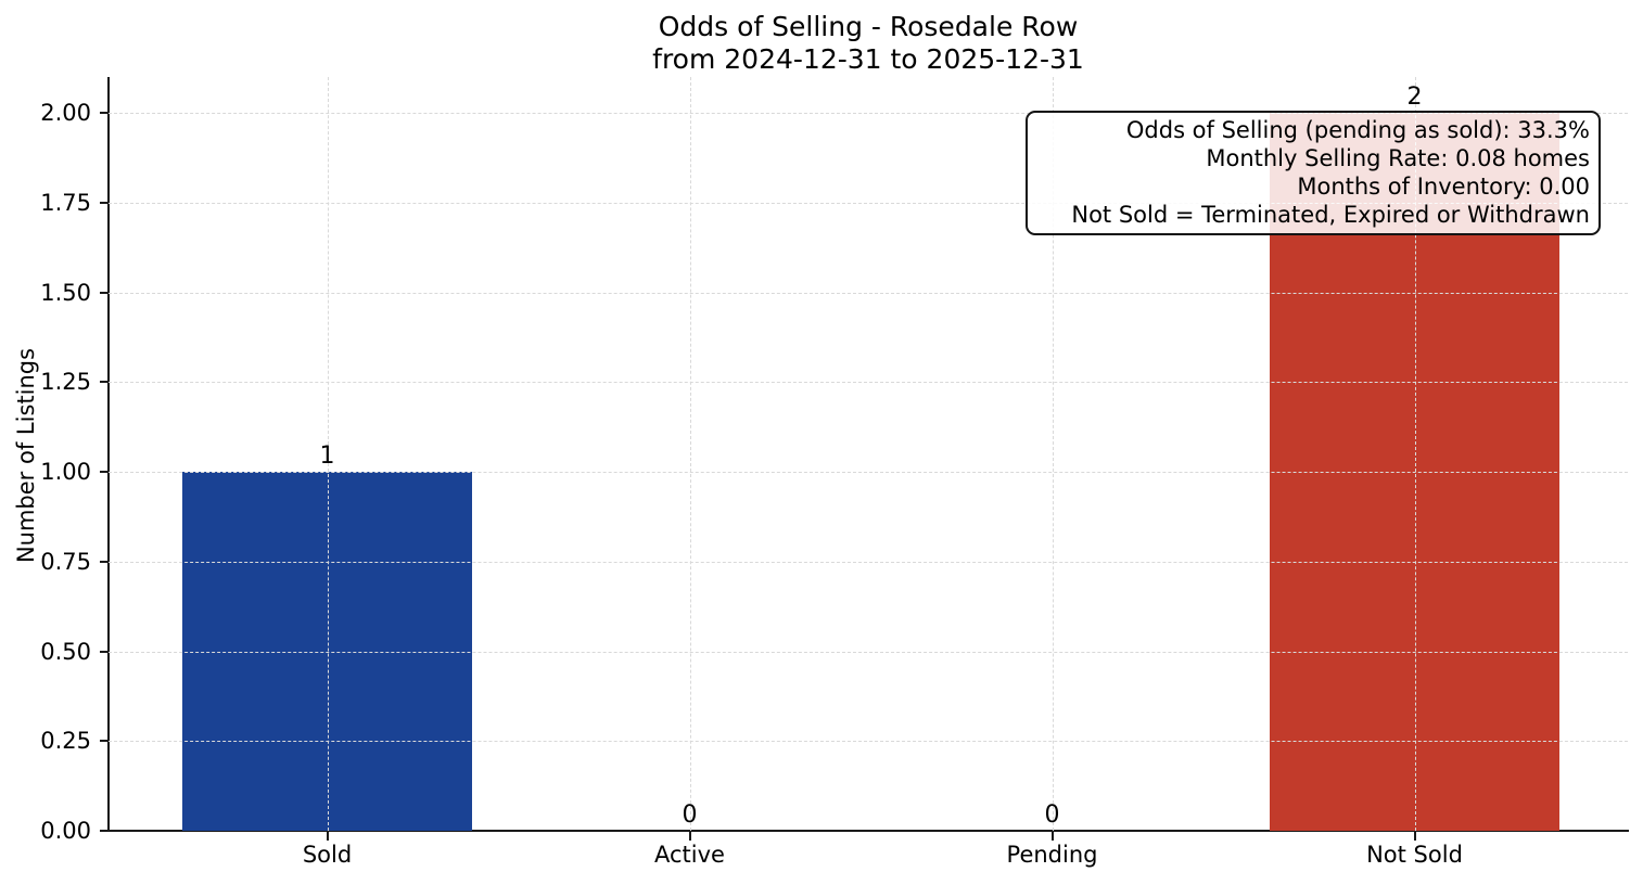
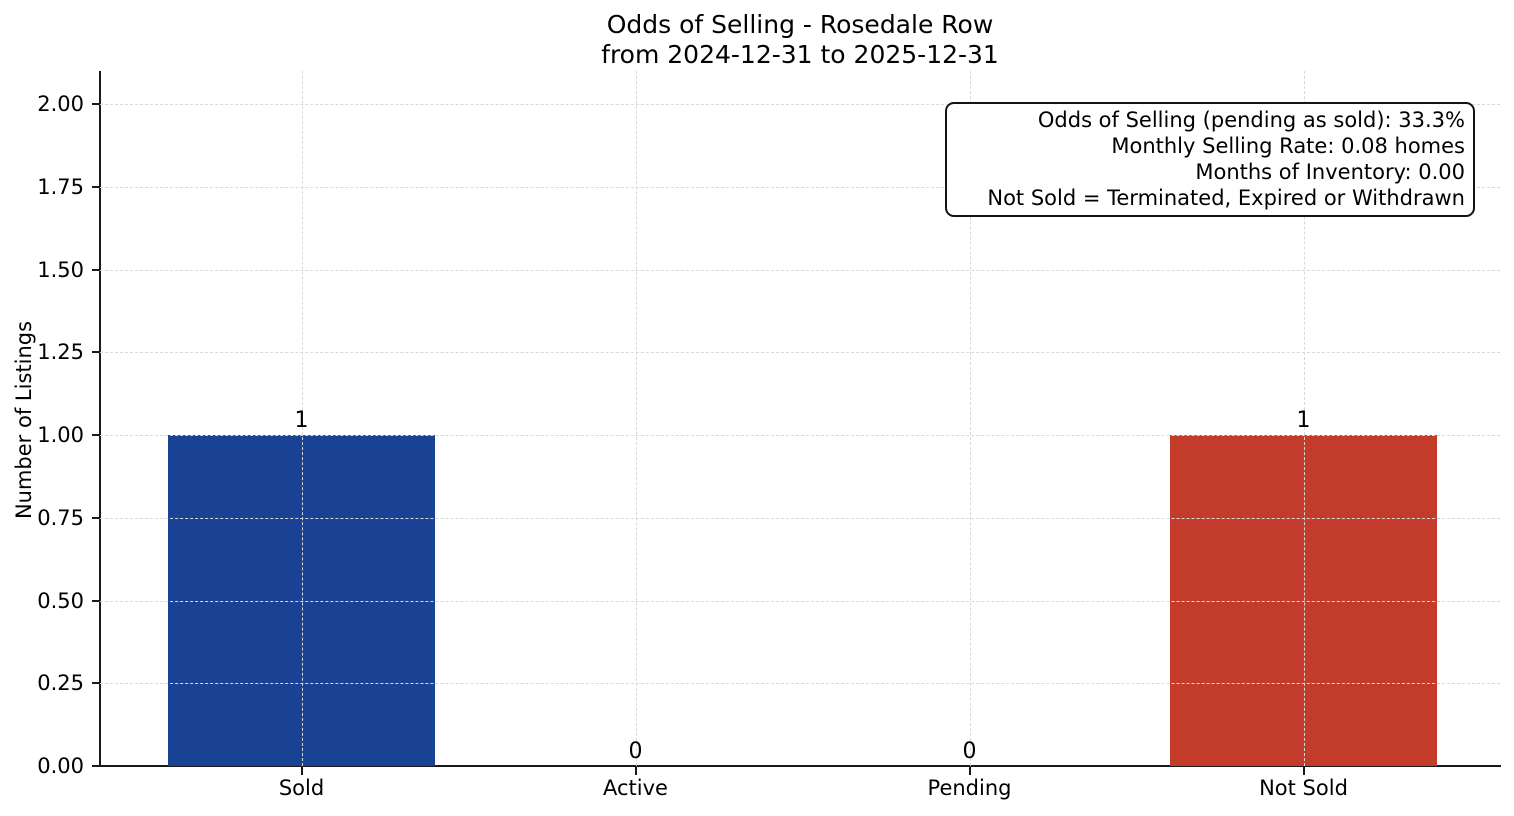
Not Sold: 2 -> 1
